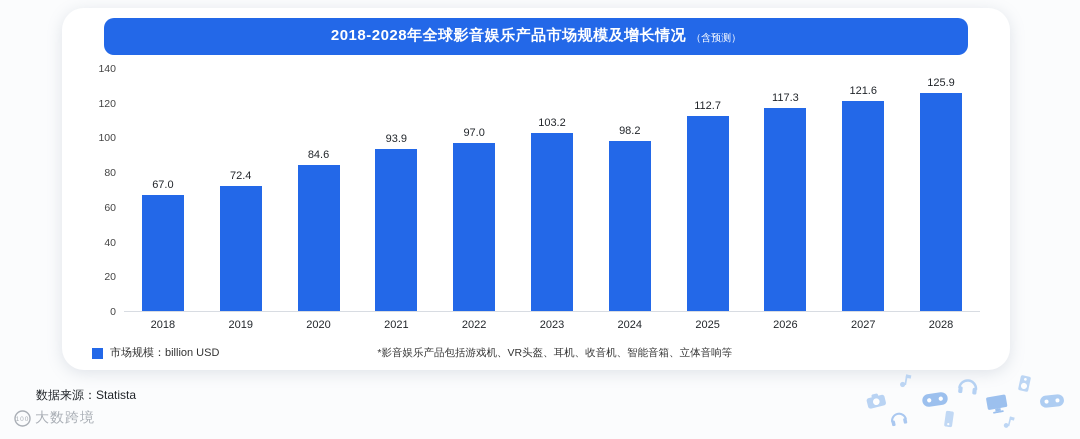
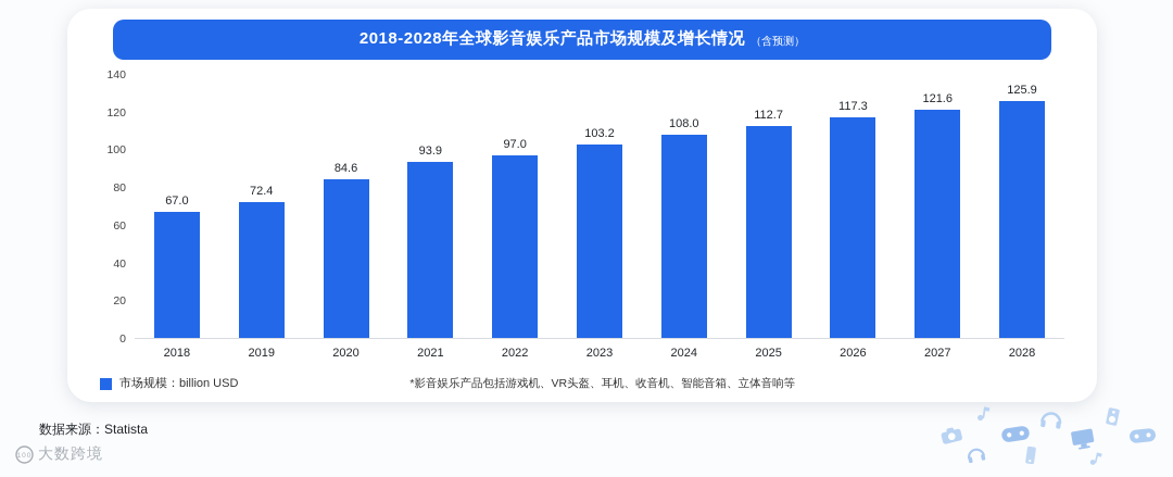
2024: 98.2 -> 108.0
